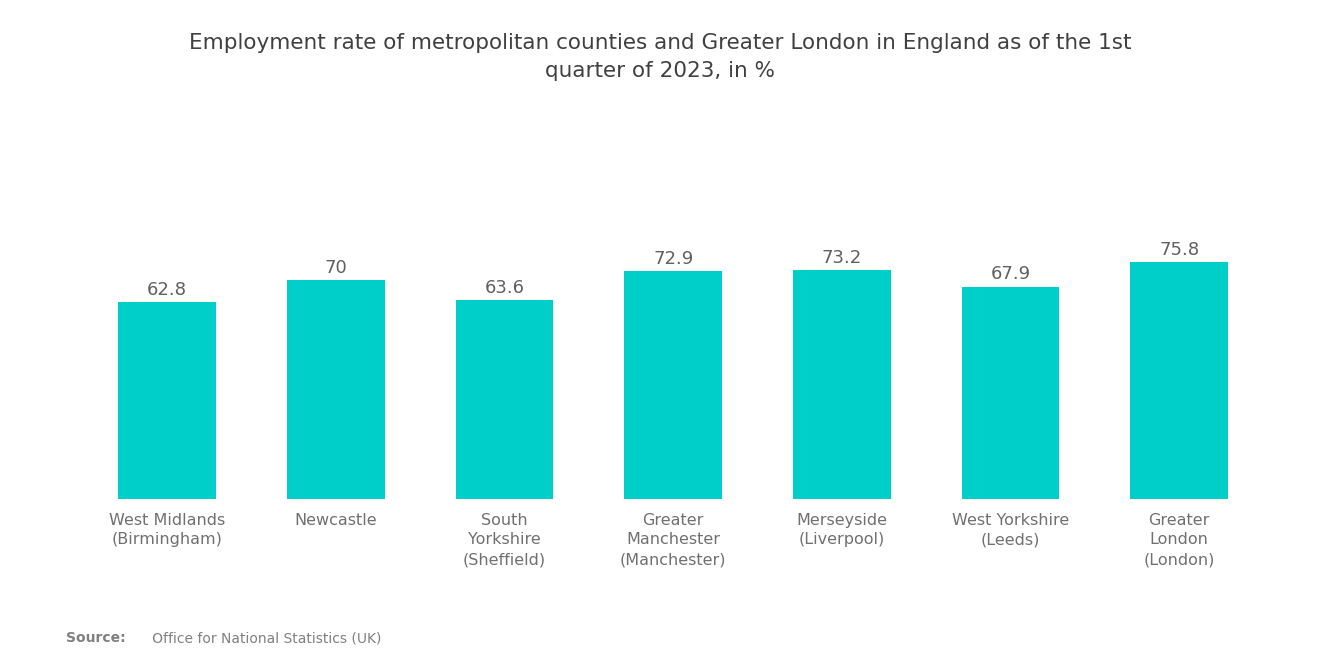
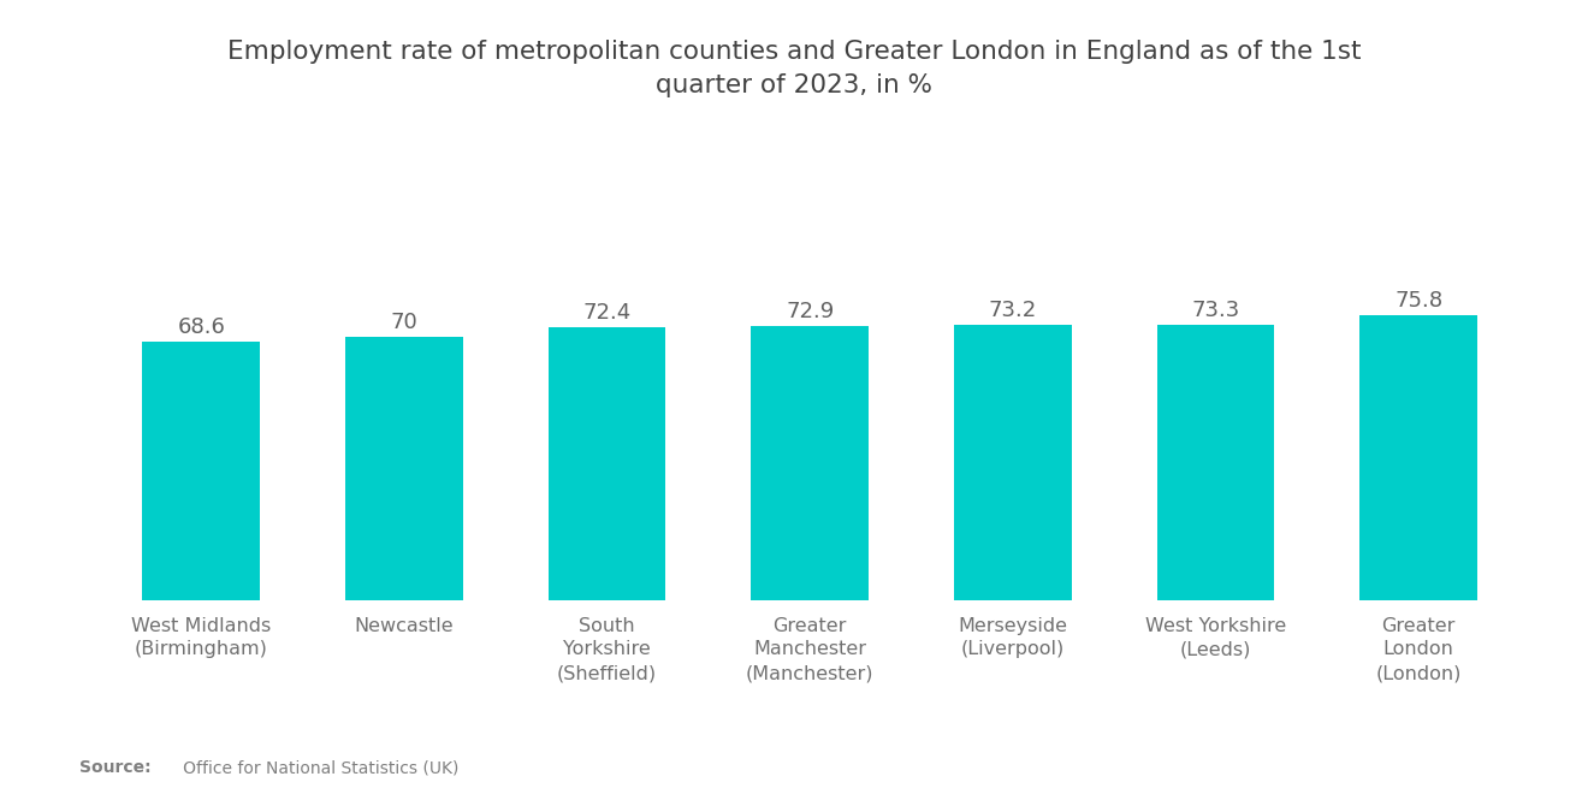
West Midlands (Birmingham): 62.8 -> 68.6
South Yorkshire (Sheffield): 63.6 -> 72.4
West Yorkshire (Leeds): 67.9 -> 73.3
